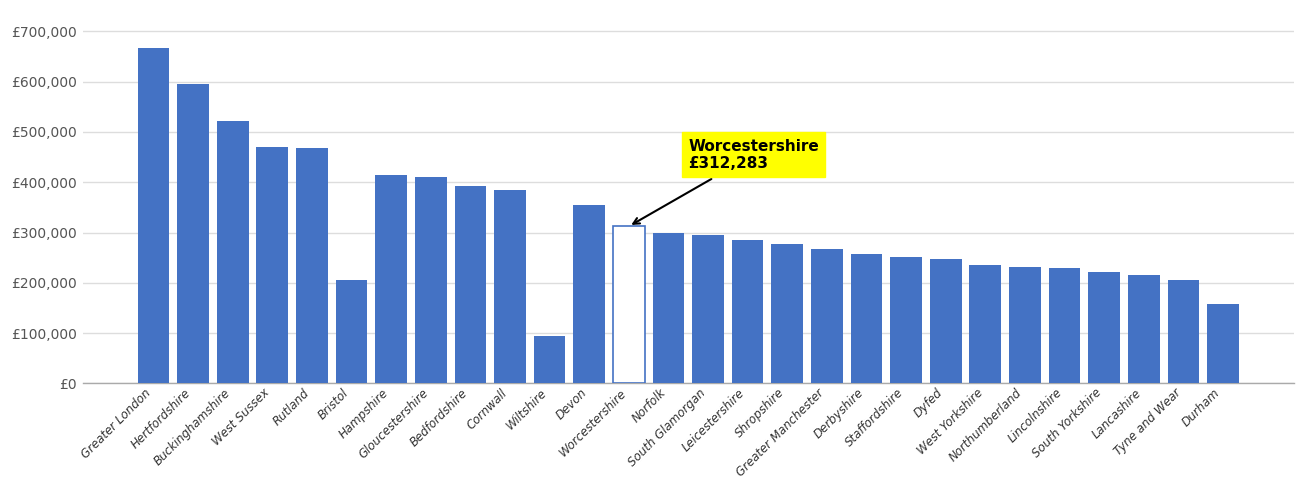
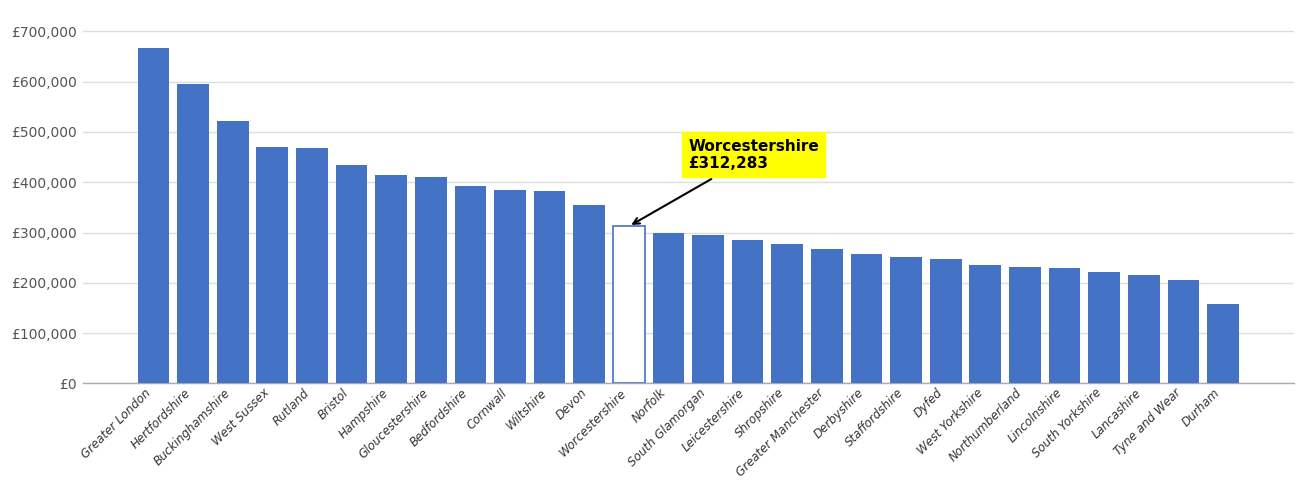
Bristol: £206,000 -> £435,000
Wiltshire: £94,000 -> £382,000
